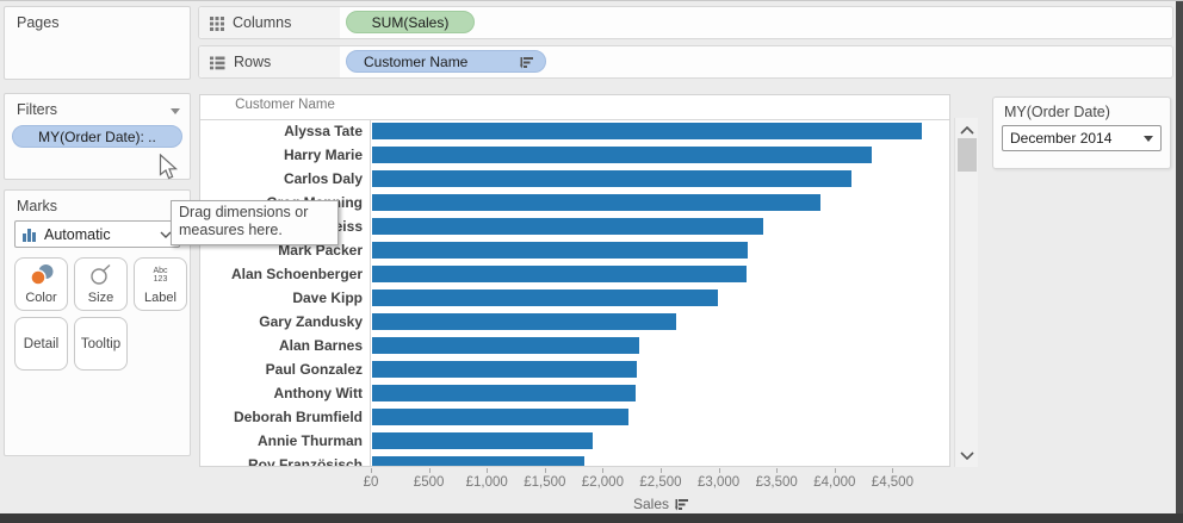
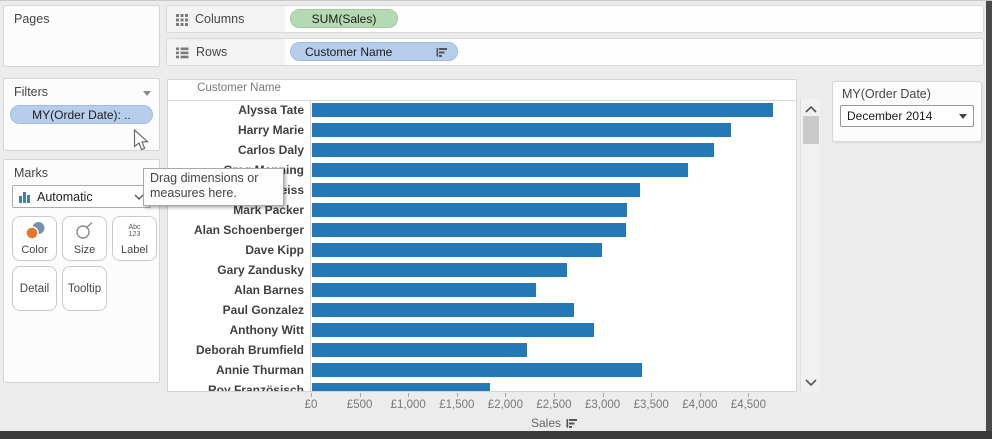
Paul Gonzalez: £2300 -> £2700
Anthony Witt: £2300 -> £2900
Annie Thurman: £1900 -> £3400
